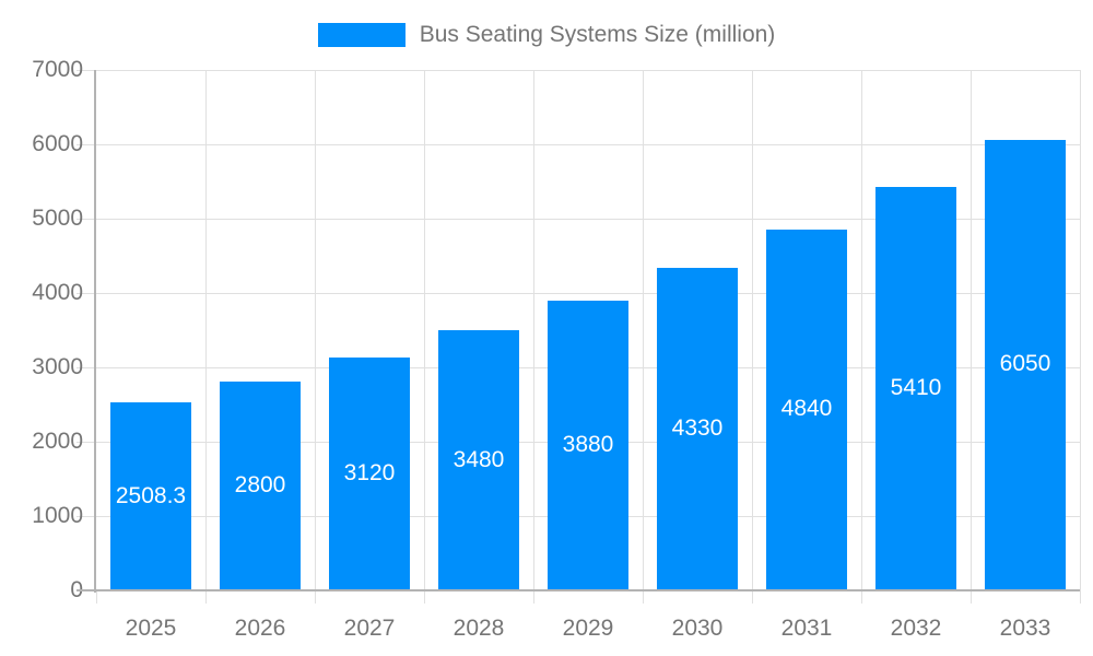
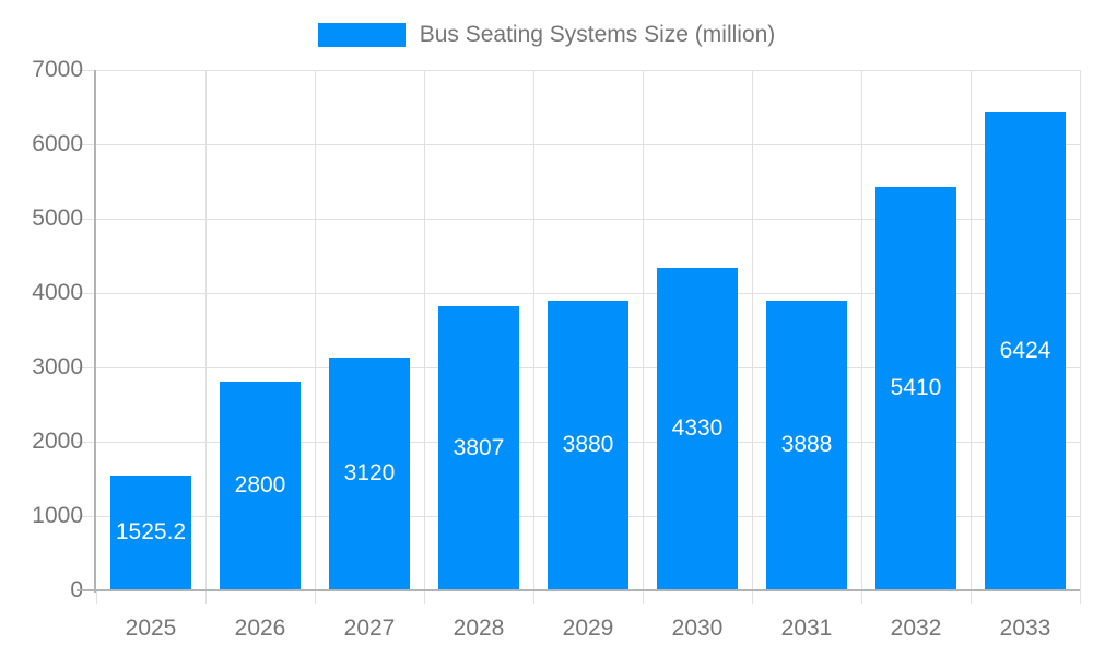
2025: 2508.3 -> 1525.2
2028: 3480 -> 3807
2031: 4840 -> 3888
2033: 6050 -> 6424
